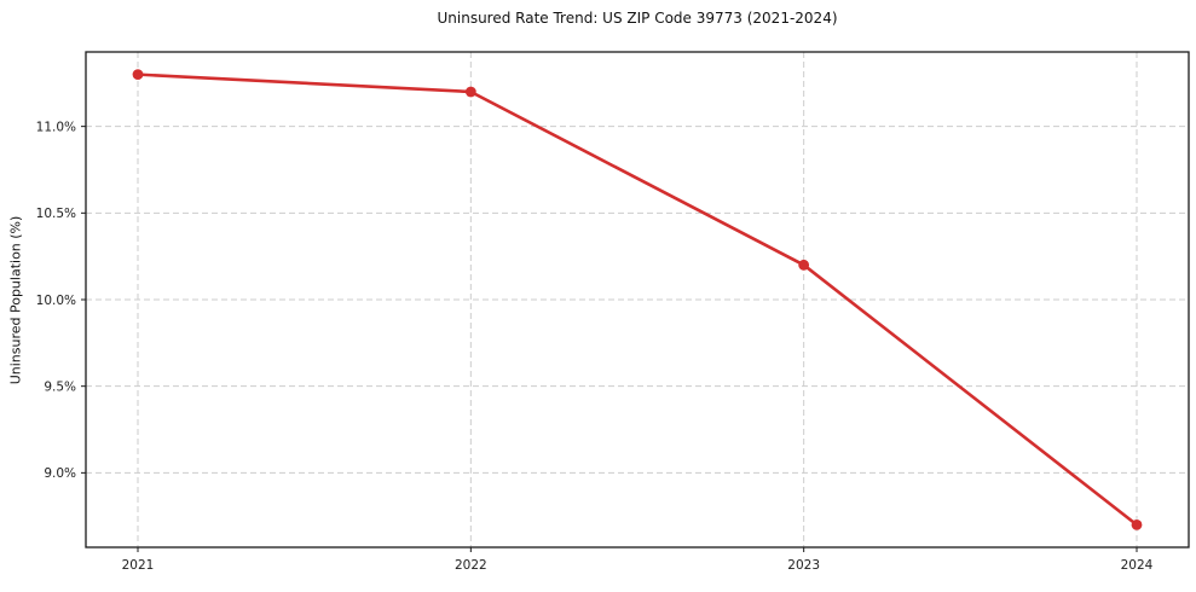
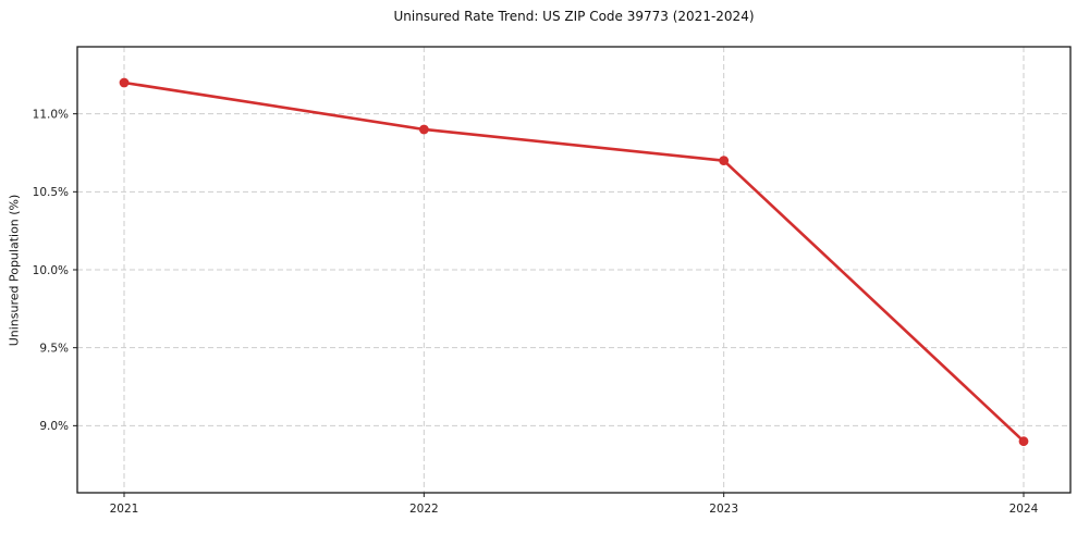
2021: 11.3% -> 11.2%
2022: 11.2% -> 10.9%
2023: 10.2% -> 10.7%
2024: 8.7% -> 8.9%
